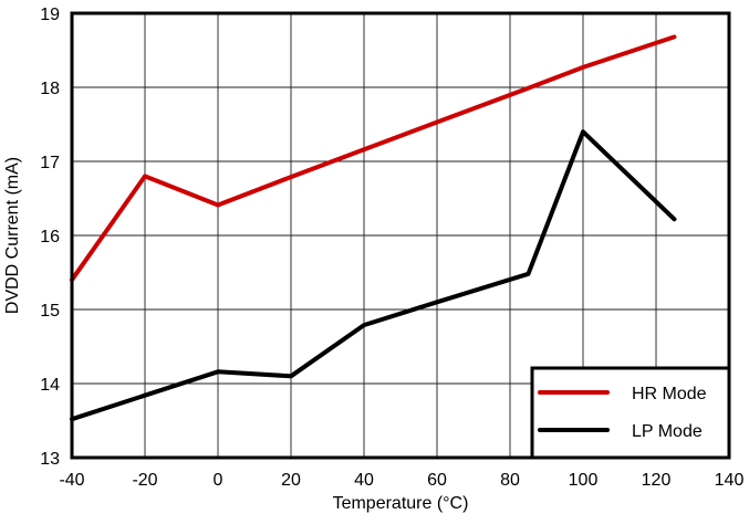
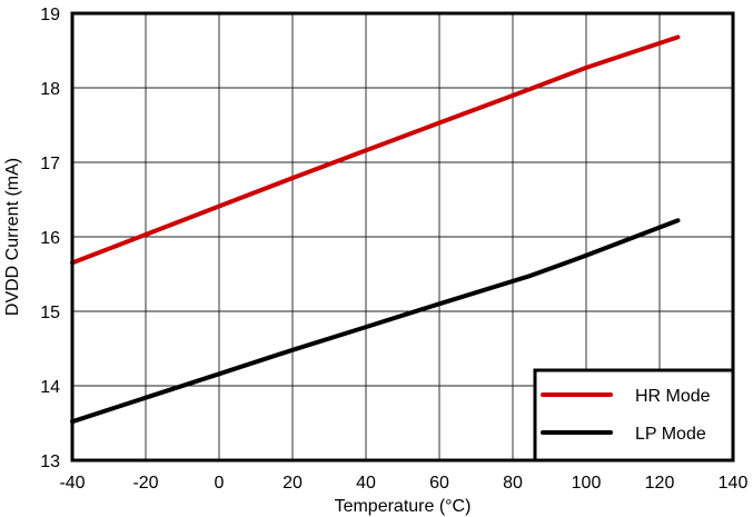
HR Mode/-40: 15.4 -> 15.7
HR Mode/-20: 16.8 -> 16.0
LP Mode/20: 14.1 -> 14.5
LP Mode/100: 17.4 -> 15.8
